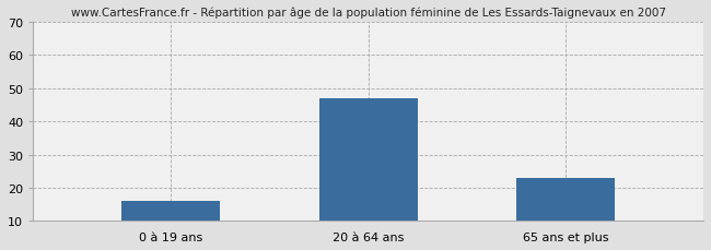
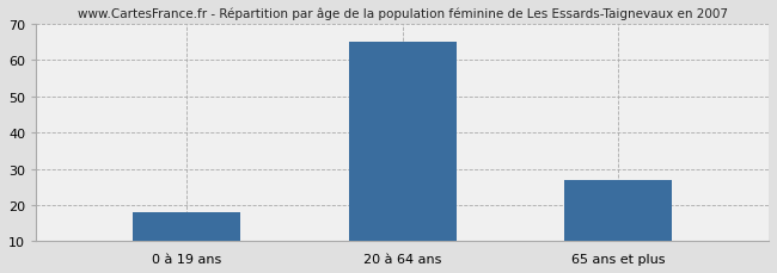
0 à 19 ans: 16 -> 18
20 à 64 ans: 47 -> 65
65 ans et plus: 23 -> 27
